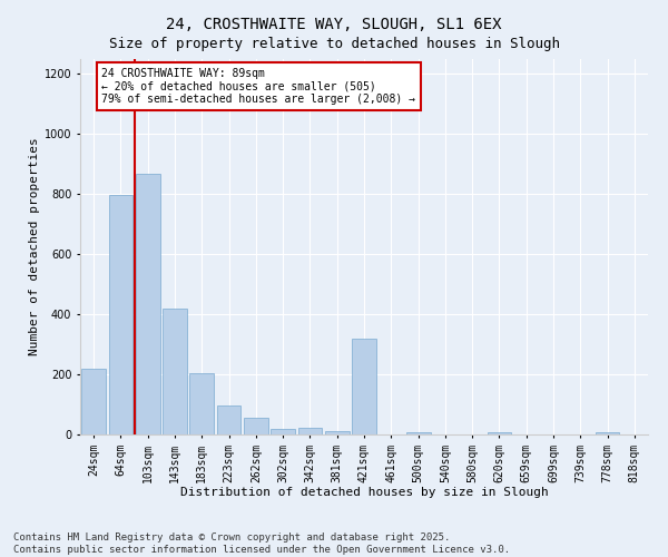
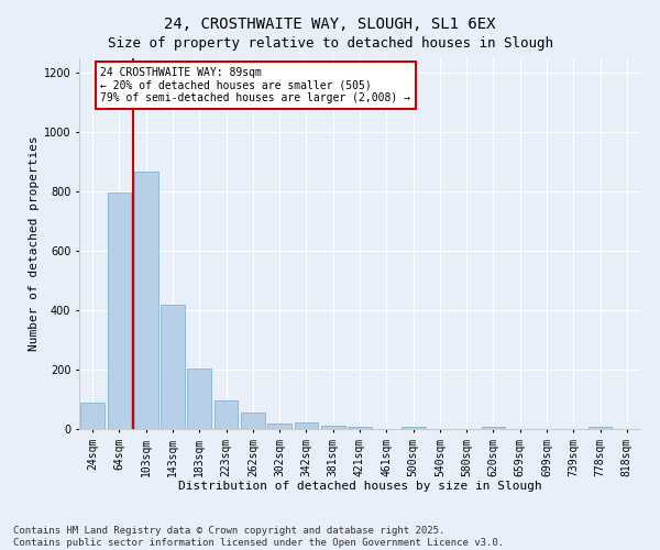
24sqm: 220 -> 90
421sqm: 320 -> 8
